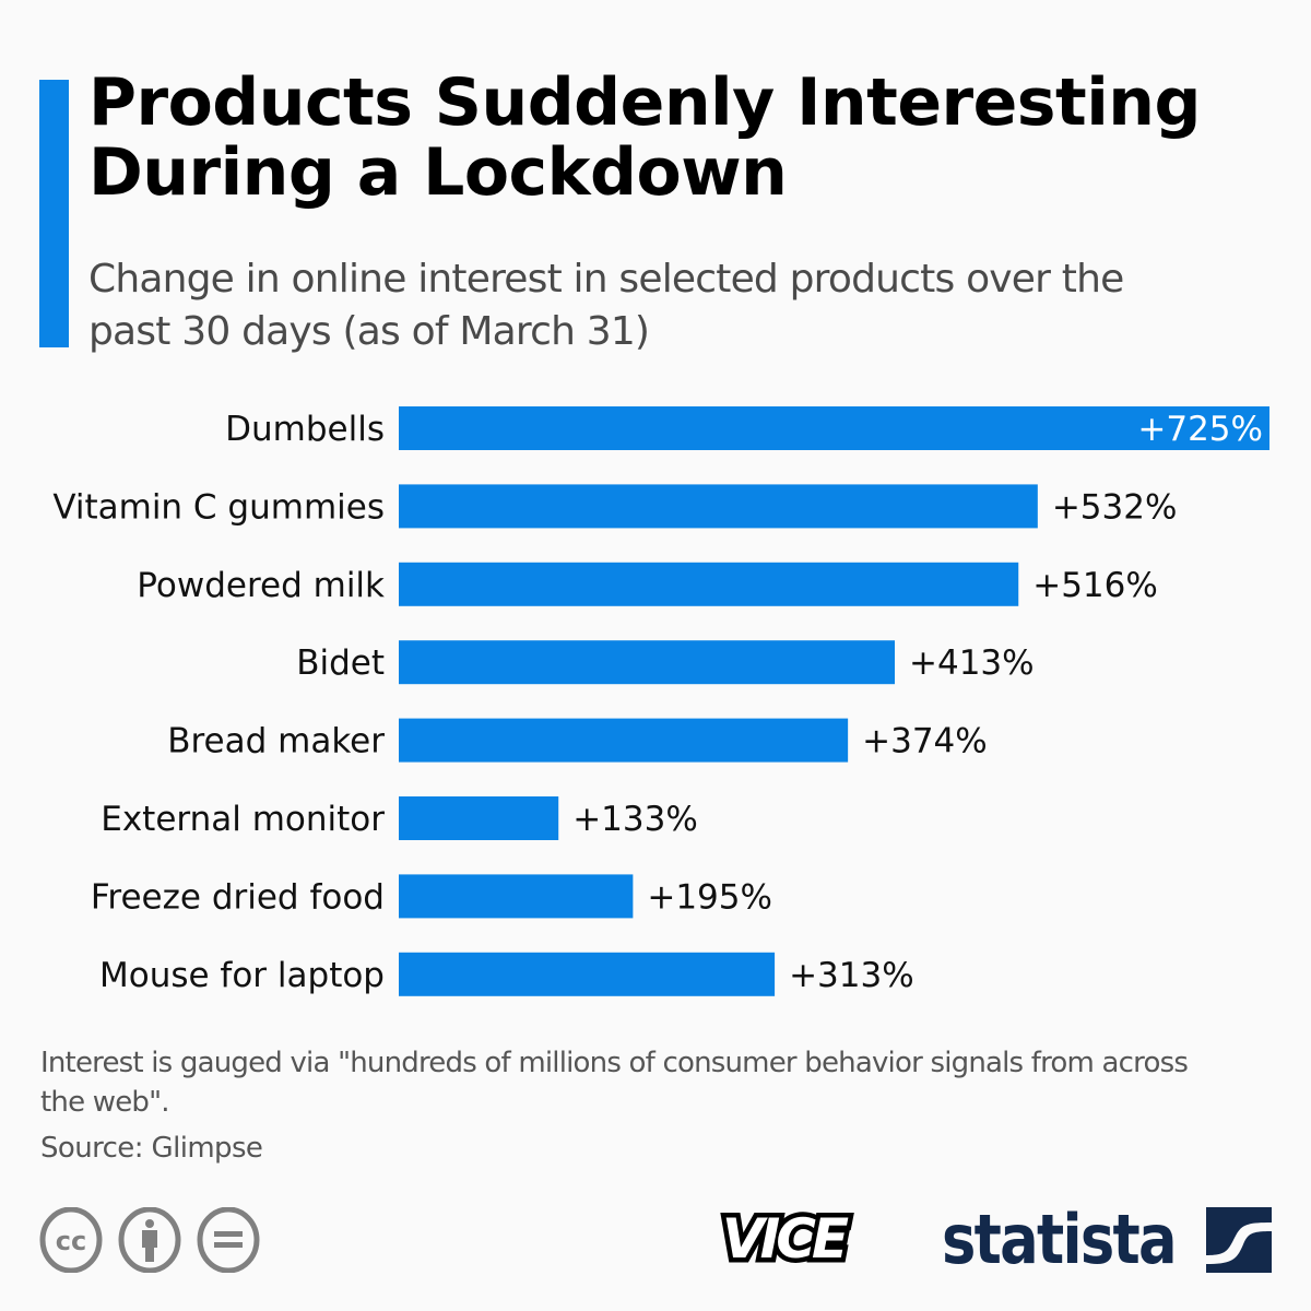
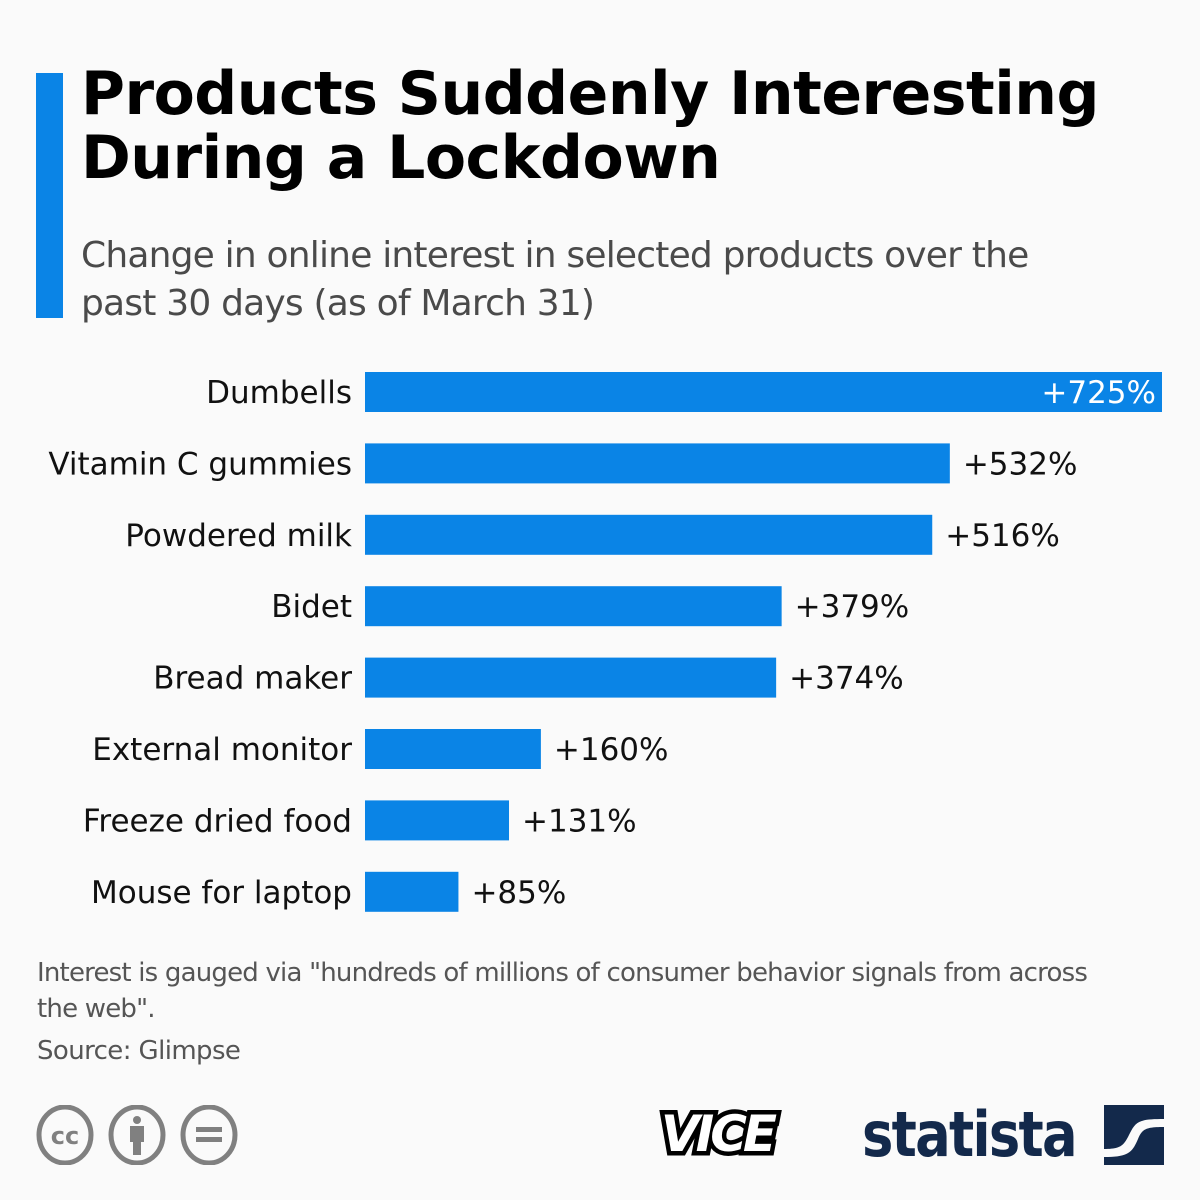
Bidet: +413% -> +379%
External monitor: +133% -> +160%
Freeze dried food: +195% -> +131%
Mouse for laptop: +313% -> +85%
